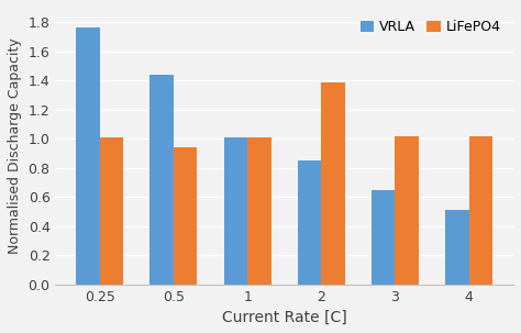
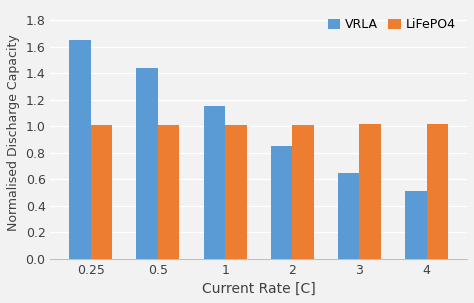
VRLA/0.25: 1.76 -> 1.65
LiFePO4/0.5: 0.94 -> 1.01
VRLA/1: 1.01 -> 1.15
LiFePO4/2: 1.39 -> 1.01
